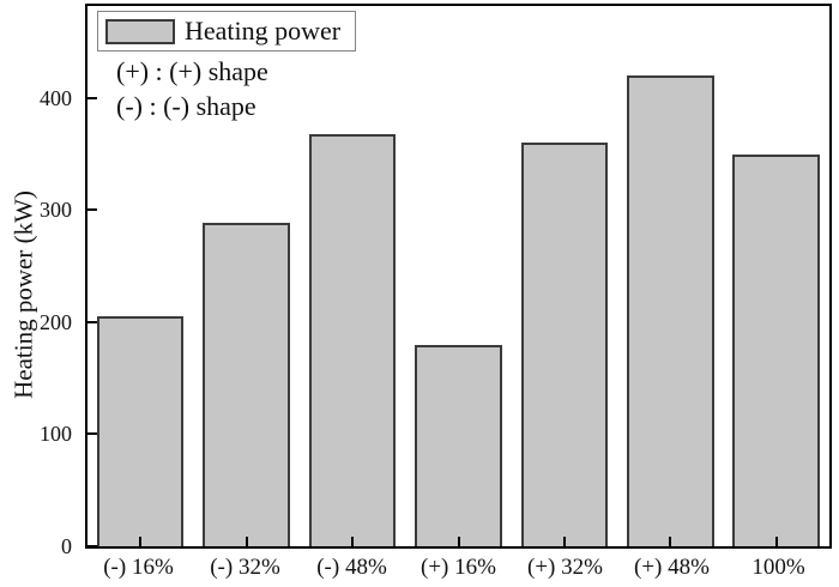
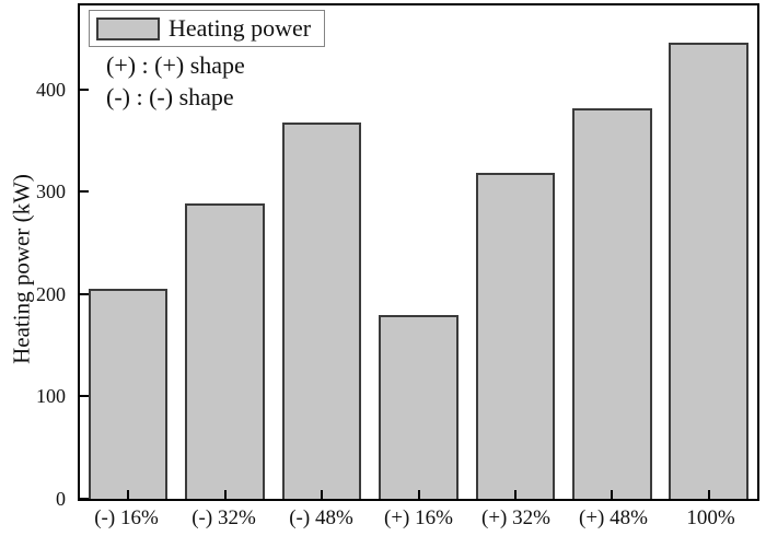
(+) 32%: 360 -> 320
(+) 48%: 420 -> 380
100%: 350 -> 450
